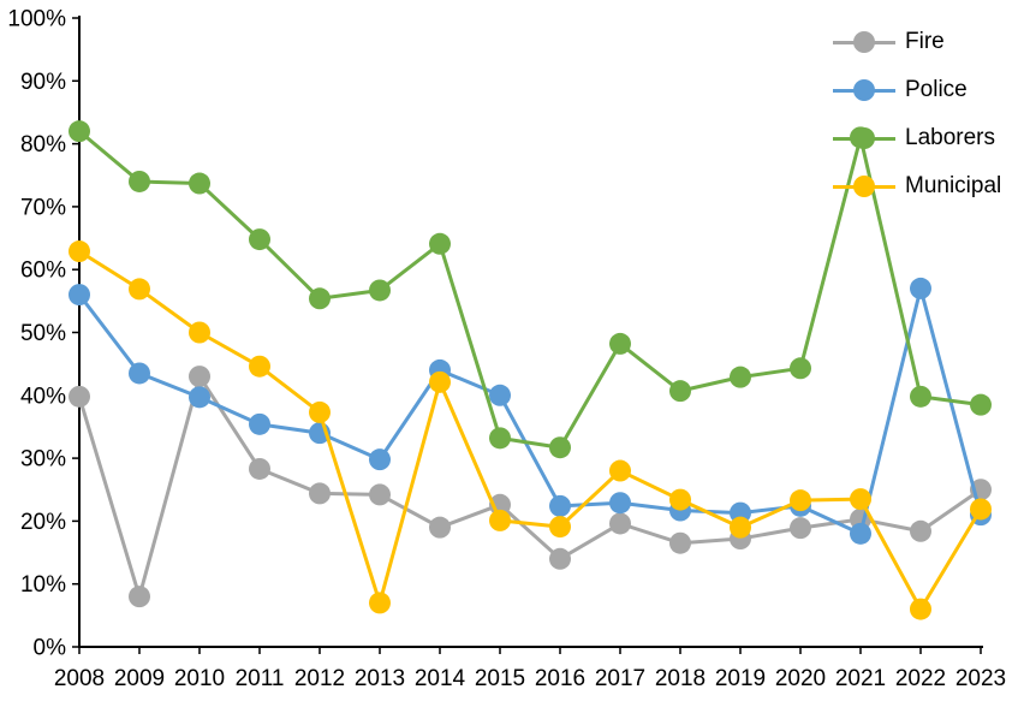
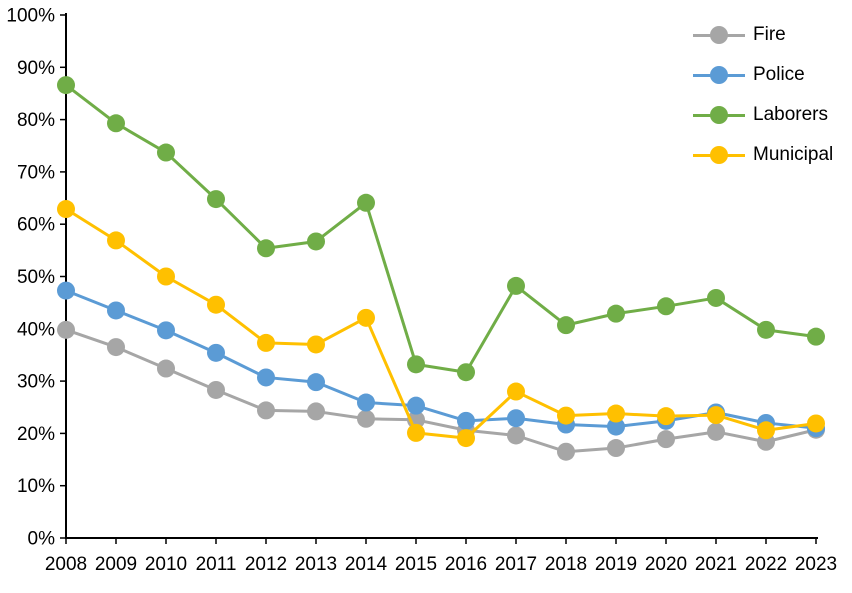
Police/2008: 56% -> 47%
Laborers/2008: 82% -> 87%
Fire/2009: 8% -> 36%
Laborers/2009: 74% -> 79%
Fire/2010: 43% -> 32%
Police/2012: 34% -> 31%
Municipal/2013: 7% -> 37%
Fire/2014: 19% -> 23%
Police/2014: 44% -> 26%
Police/2015: 40% -> 25%
Fire/2016: 14% -> 21%
Municipal/2019: 19% -> 24%
Police/2021: 18% -> 24%
Laborers/2021: 81% -> 46%
Police/2022: 57% -> 22%
Municipal/2022: 6% -> 21%
Fire/2023: 25% -> 21%
